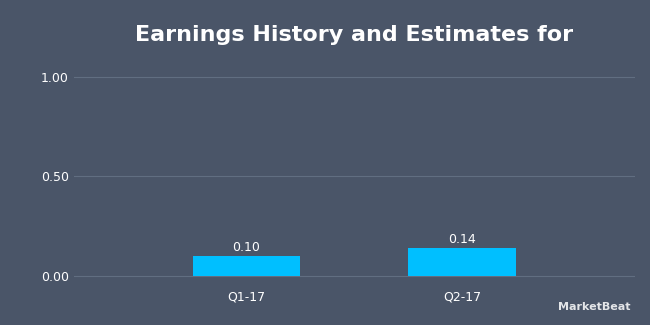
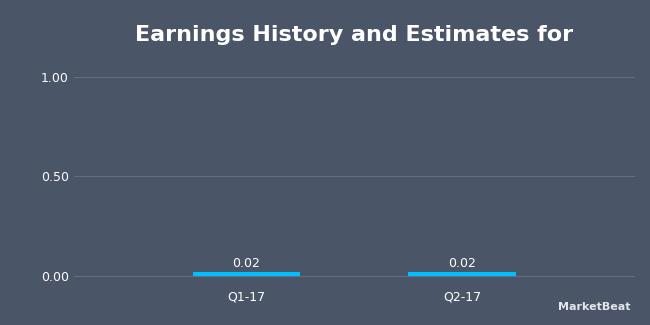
Q1-17: 0.10 -> 0.02
Q2-17: 0.14 -> 0.02
